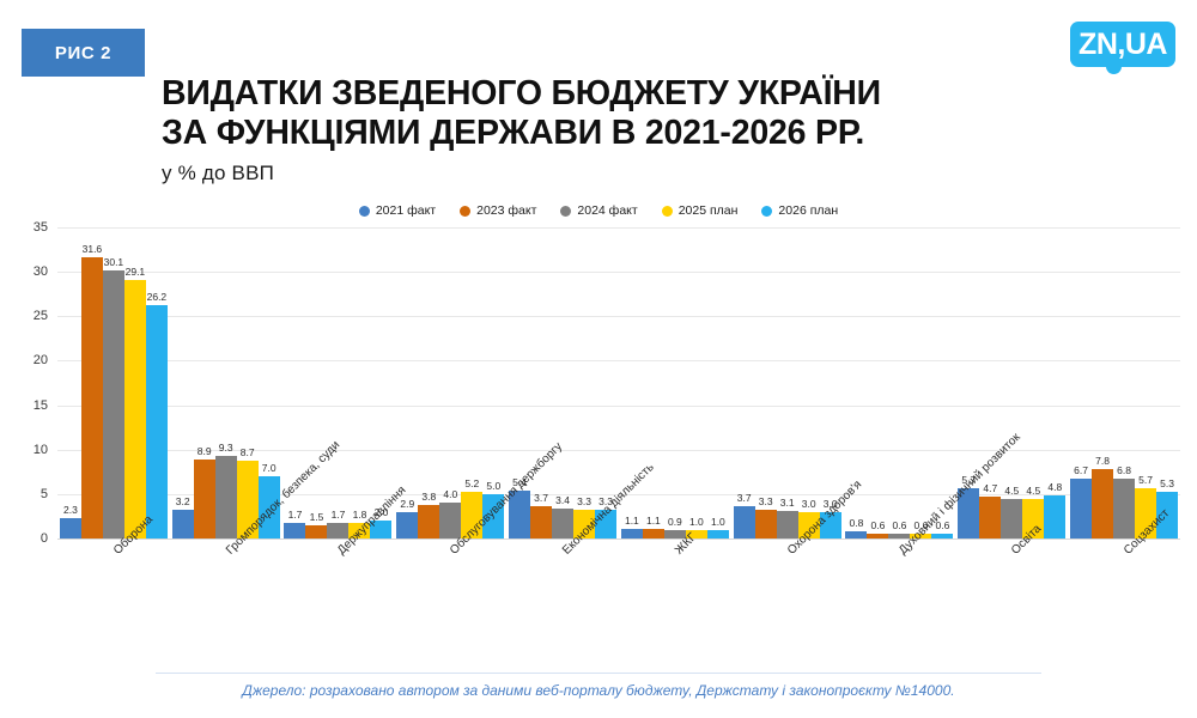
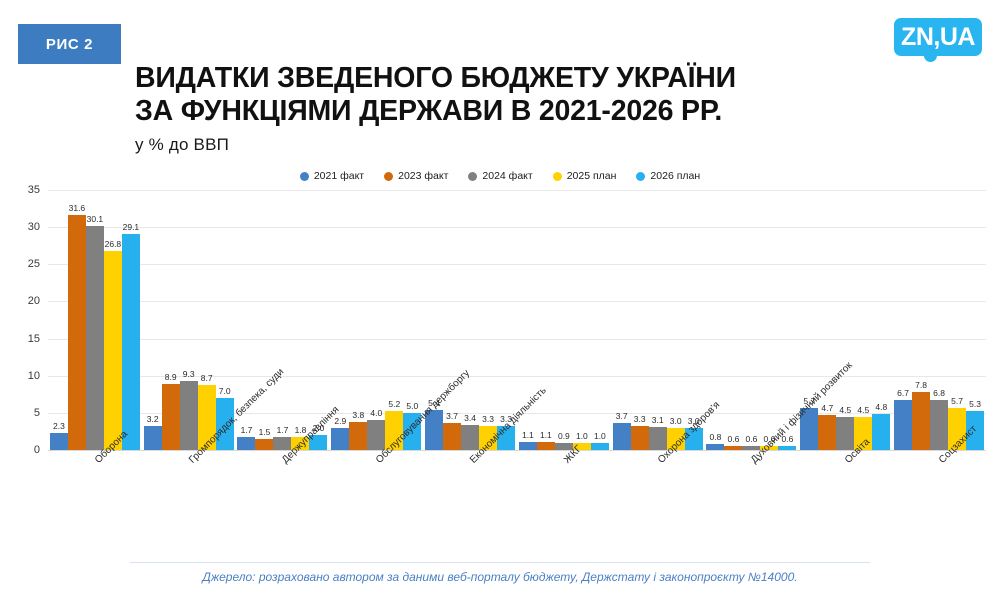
2025 план/Оборона: 29.1 -> 26.8
2026 план/Оборона: 26.2 -> 29.1
